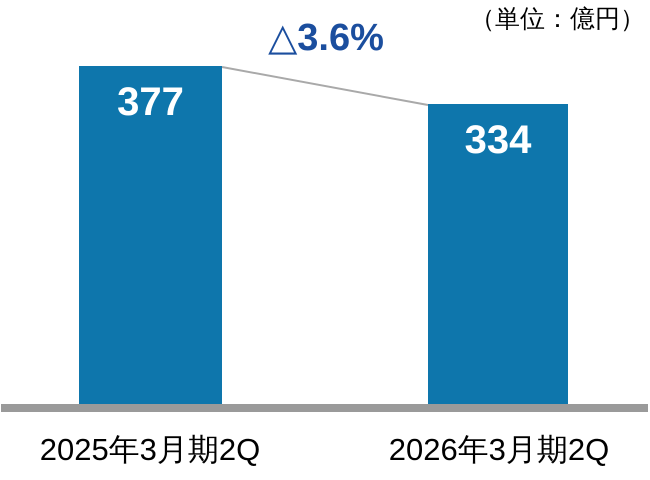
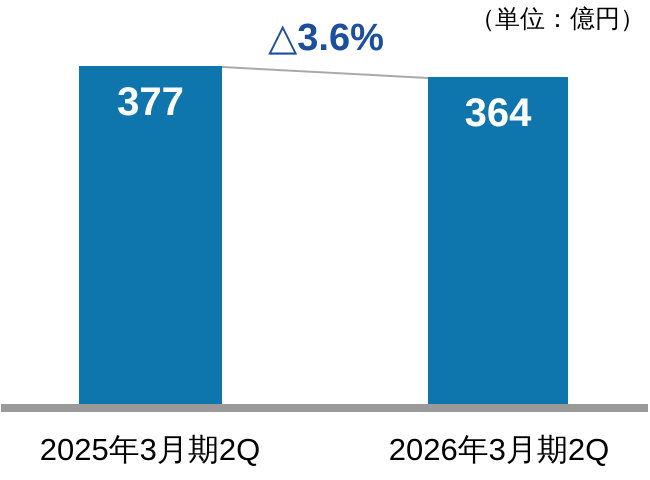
2026年3月期2Q: 334 -> 364
